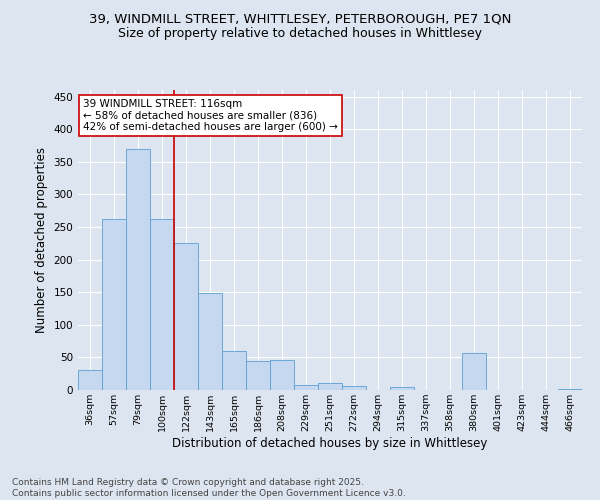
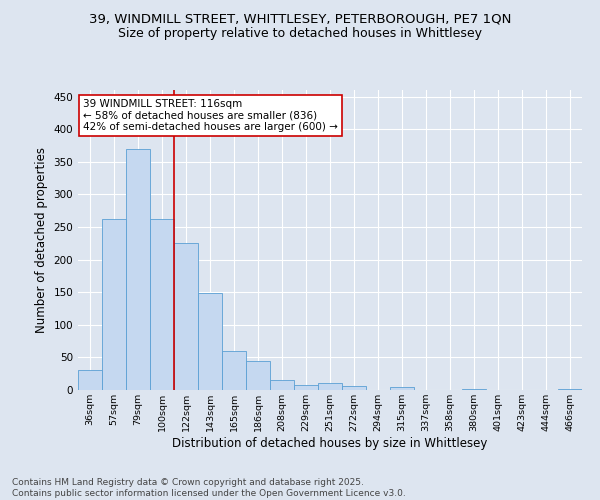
208sqm: 46 -> 15
380sqm: 56 -> 2
